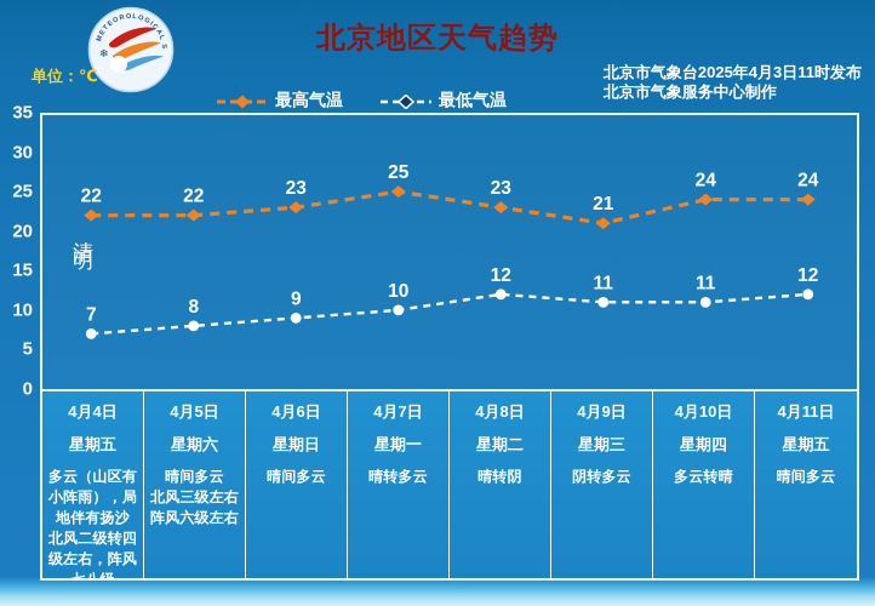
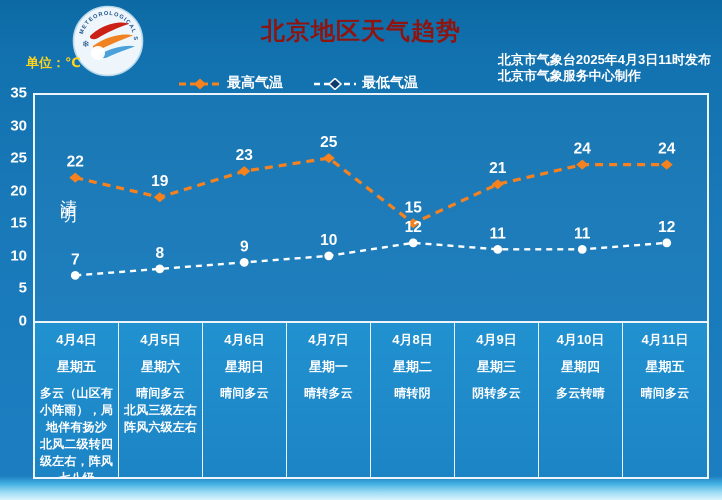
最高气温/4月5日: 22 -> 19
最高气温/4月8日: 23 -> 15
